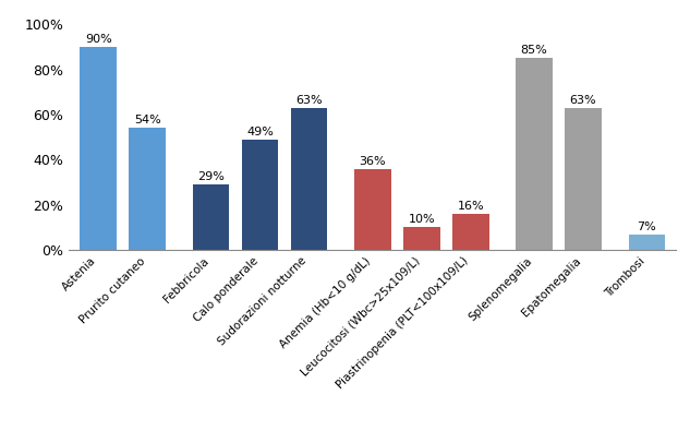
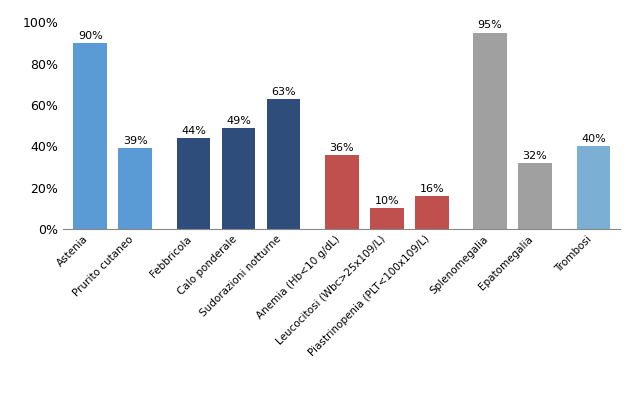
Prurito cutaneo: 54% -> 39%
Febbricola: 29% -> 44%
Splenomegalia: 85% -> 95%
Epatomegalia: 63% -> 32%
Trombosi: 7% -> 40%
